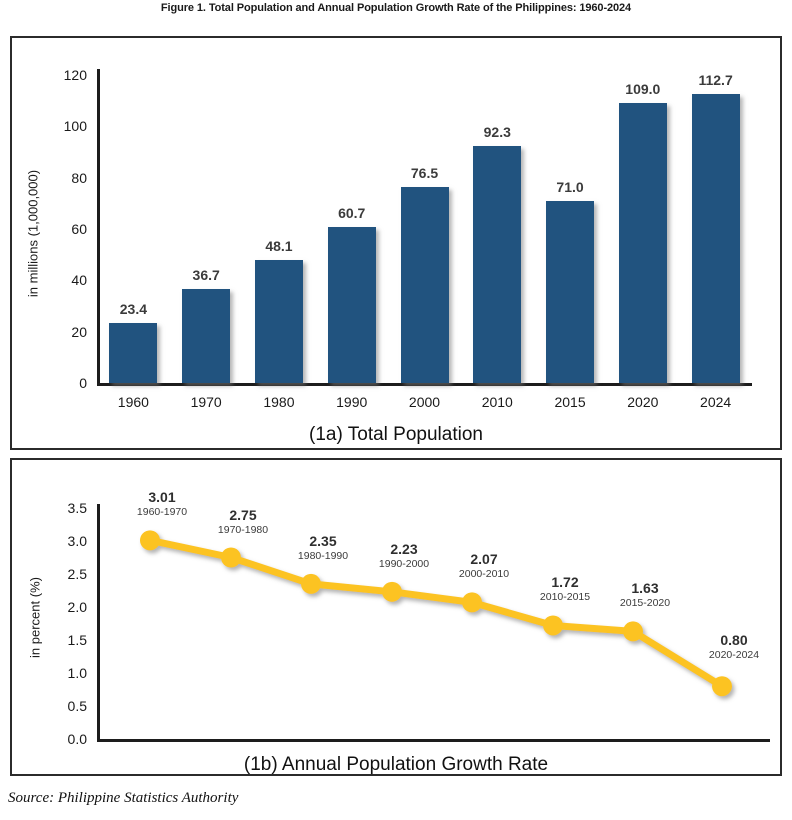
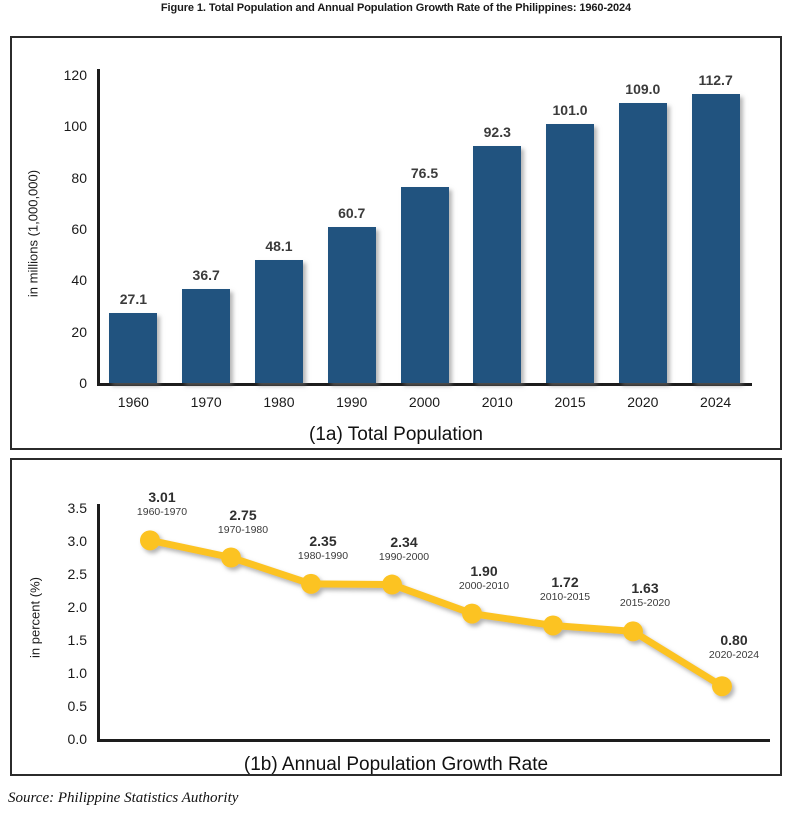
(1a) Total Population/1960: 23.4 -> 27.1
(1a) Total Population/2015: 71.0 -> 101.0
(1b) Annual Population Growth Rate/1990-2000: 2.23 -> 2.34
(1b) Annual Population Growth Rate/2000-2010: 2.07 -> 1.90
